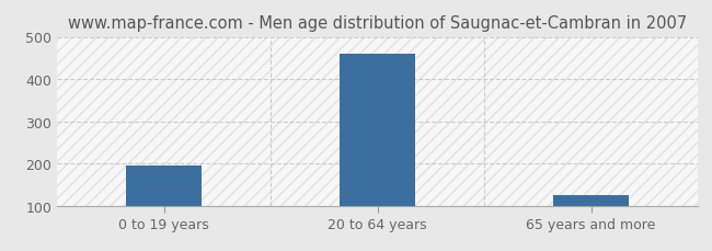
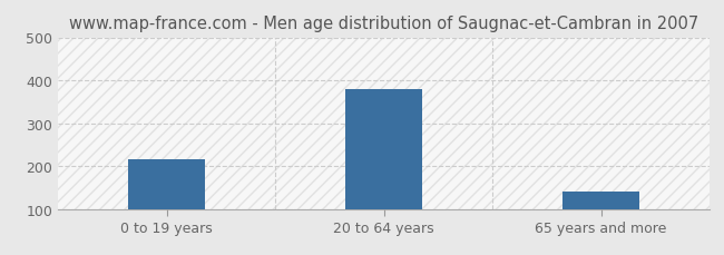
0 to 19 years: 195 -> 215
20 to 64 years: 460 -> 380
65 years and more: 125 -> 140
